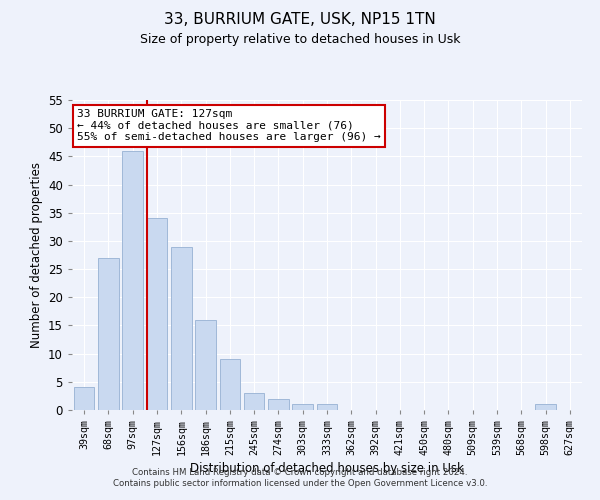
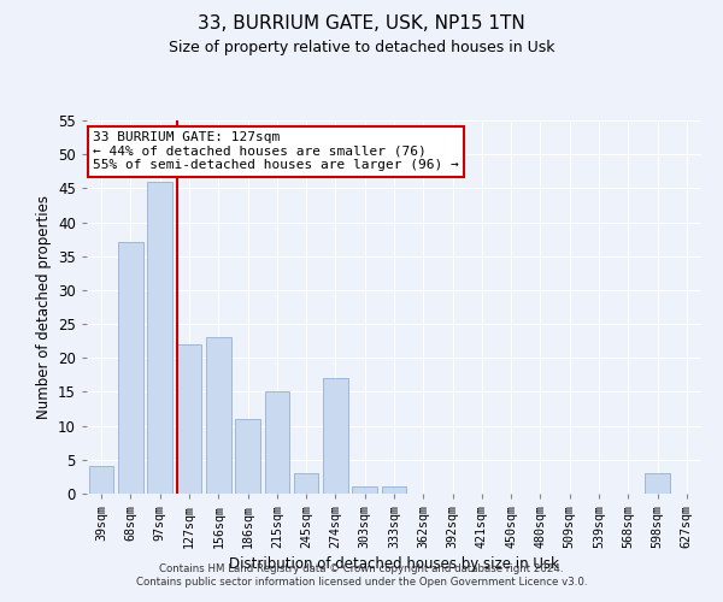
68sqm: 27 -> 37
127sqm: 34 -> 22
156sqm: 29 -> 23
186sqm: 16 -> 11
215sqm: 9 -> 15
274sqm: 2 -> 17
598sqm: 1 -> 3
